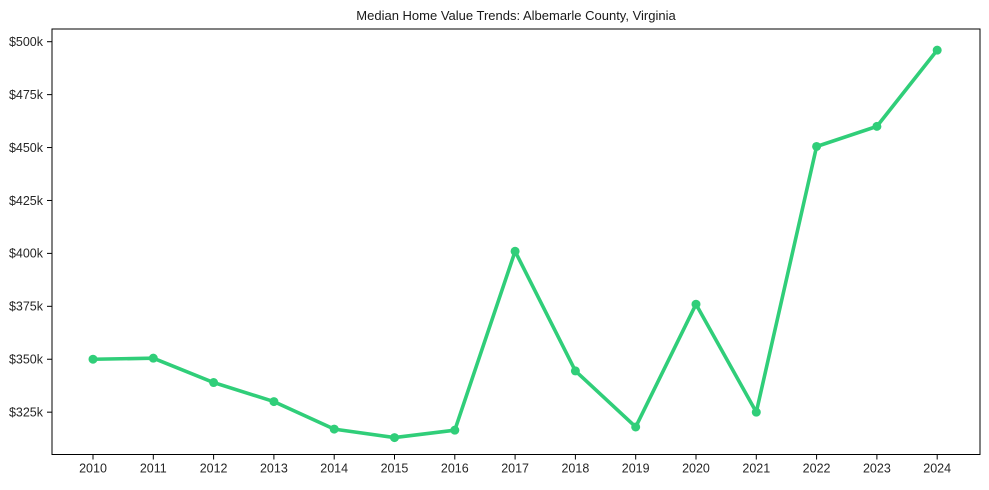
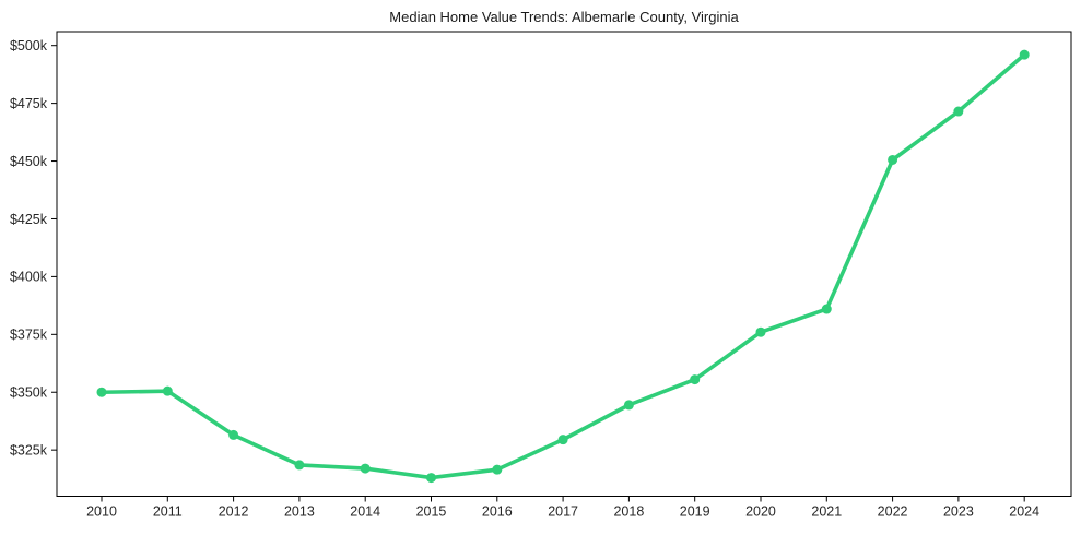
2012: $339k -> $332k
2013: $330k -> $318k
2017: $401k -> $330k
2019: $318k -> $356k
2021: $325k -> $386k
2023: $460k -> $472k
